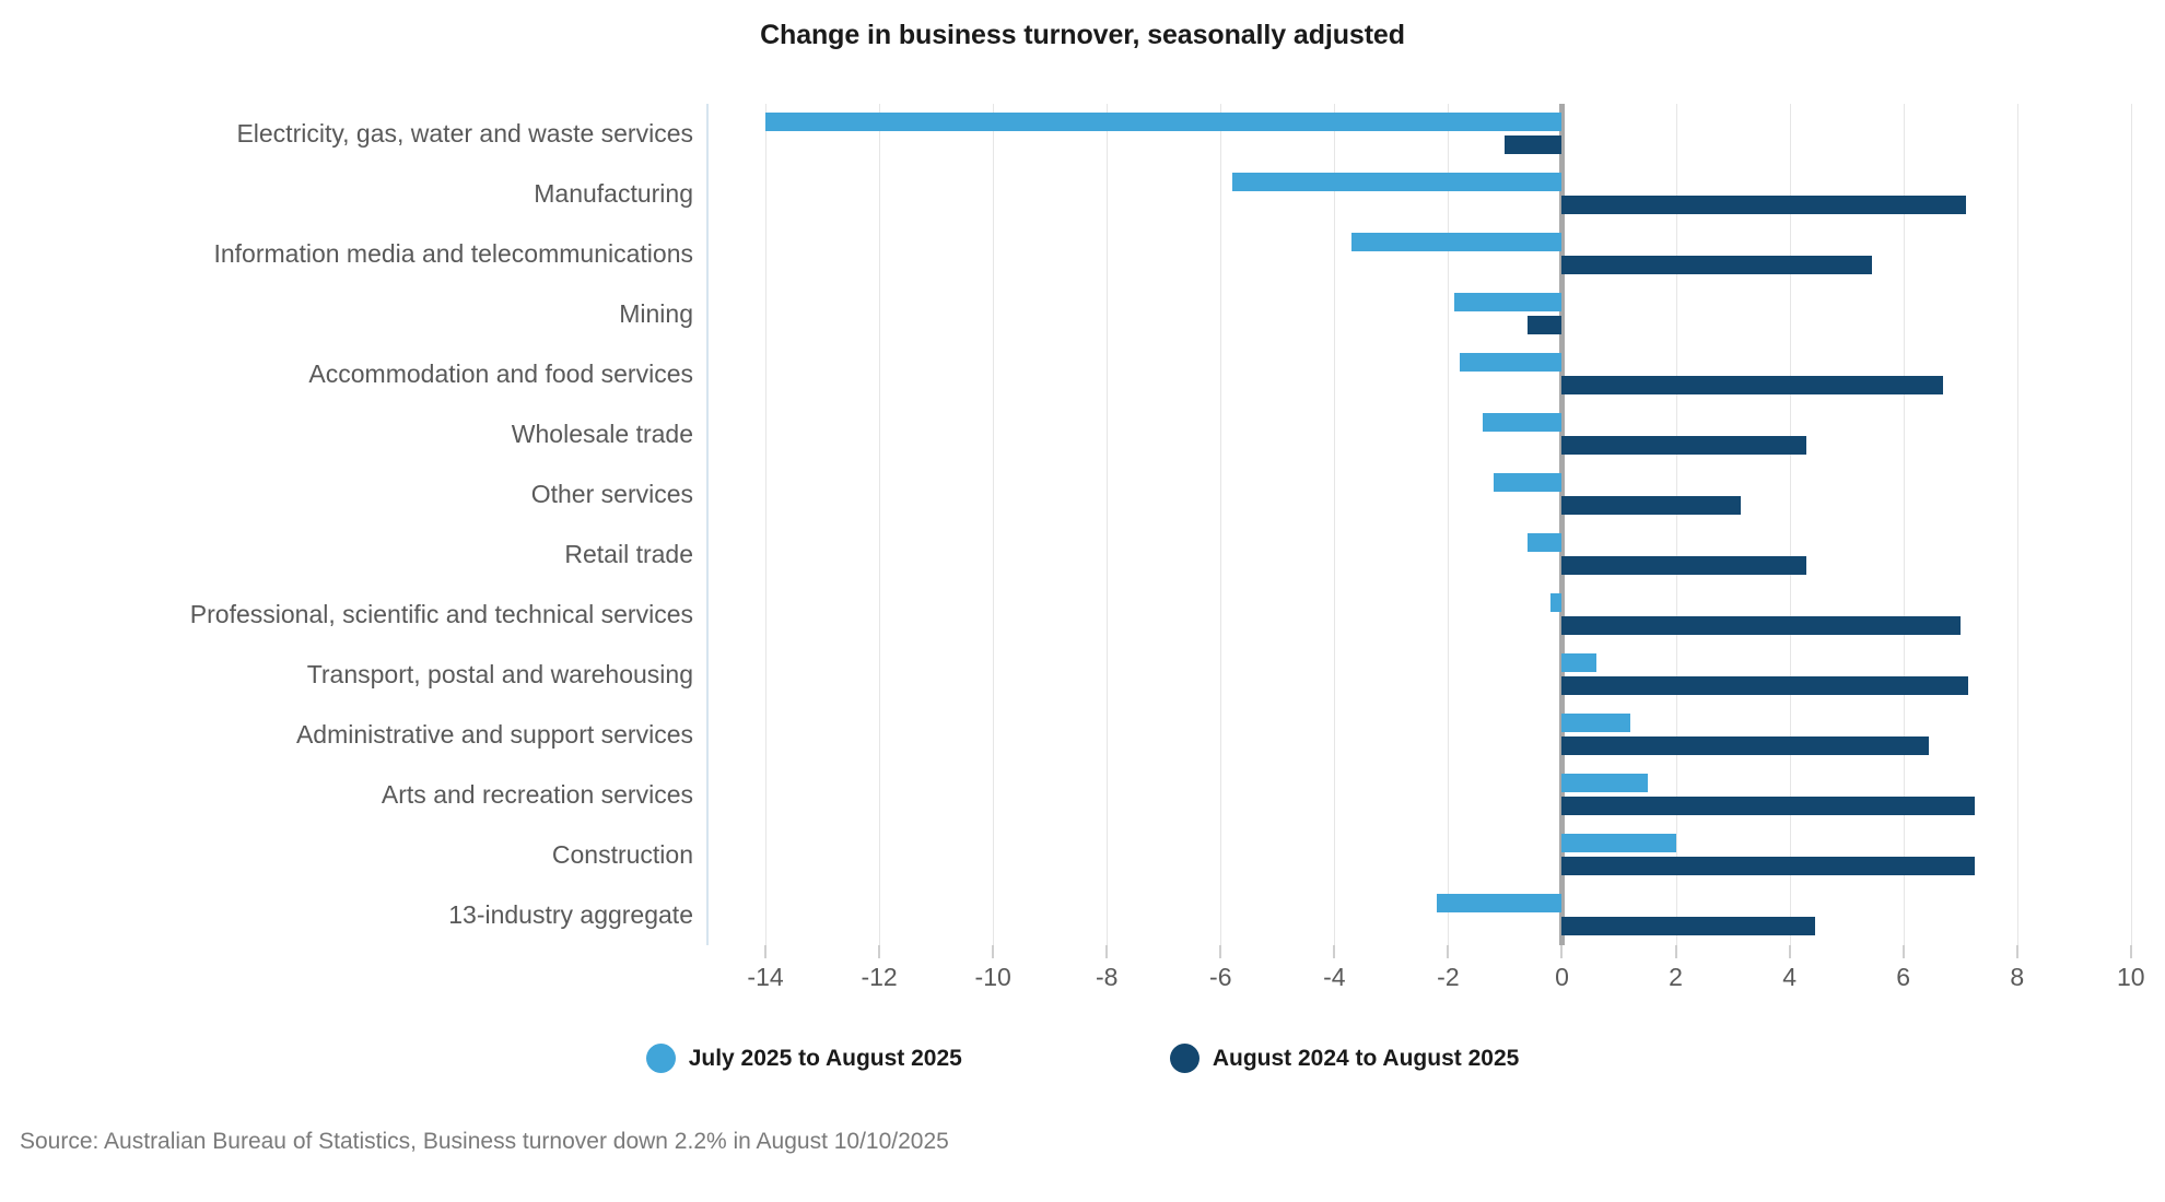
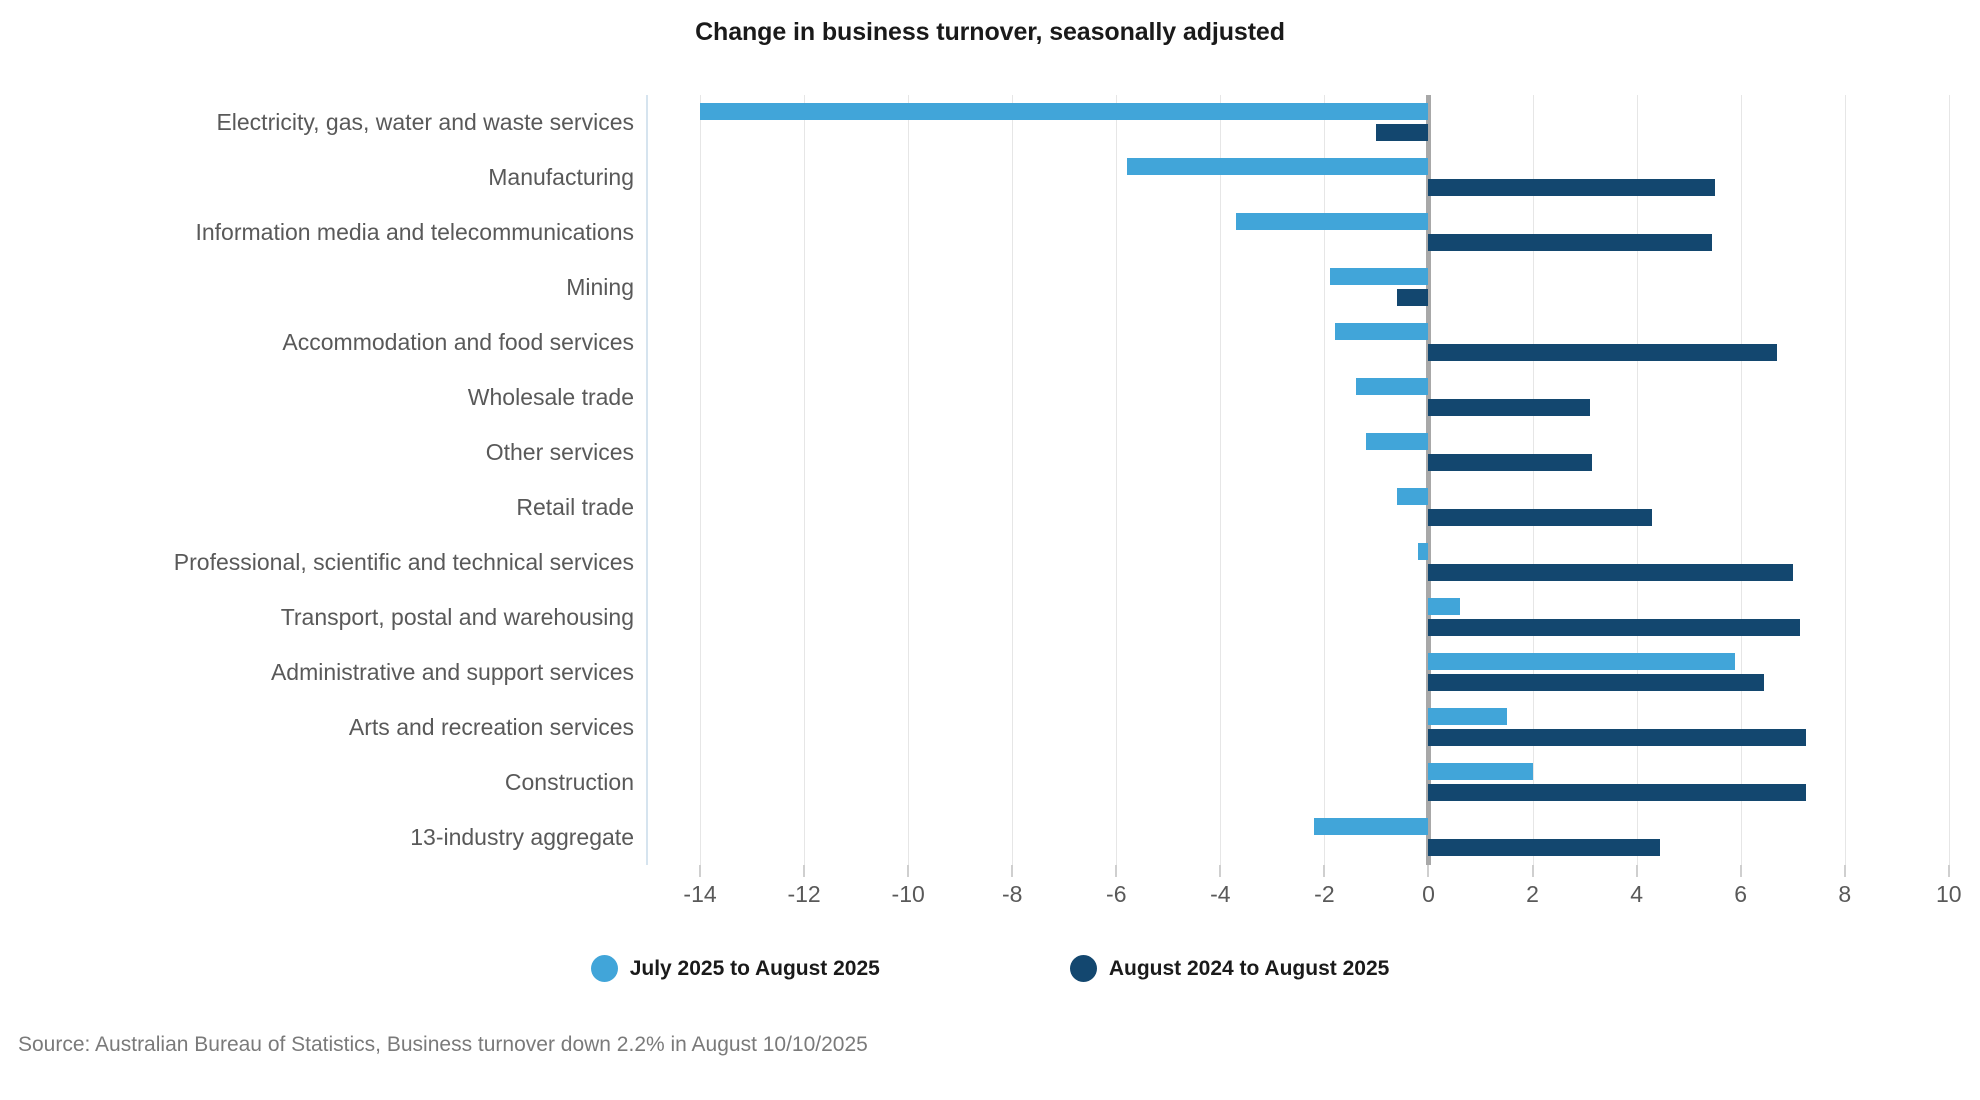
August 2024 to August 2025/Manufacturing: 7.1 -> 5.5
August 2024 to August 2025/Wholesale trade: 4.3 -> 3.1
July 2025 to August 2025/Administrative and support services: 1.2 -> 5.9
